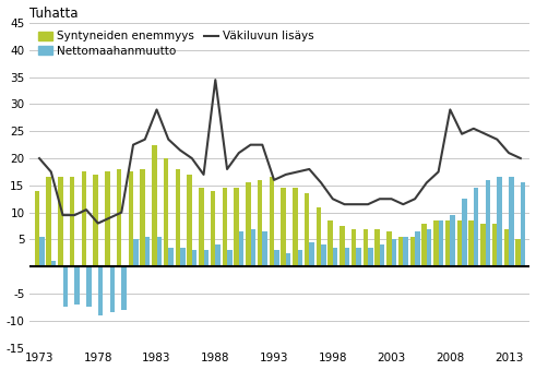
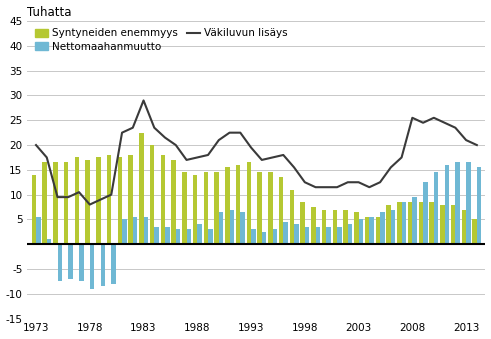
Väkiluvun lisäys/1988: 34.5 -> 17.5
Väkiluvun lisäys/1993: 16.0 -> 19.5
Väkiluvun lisäys/2008: 29.0 -> 25.5
